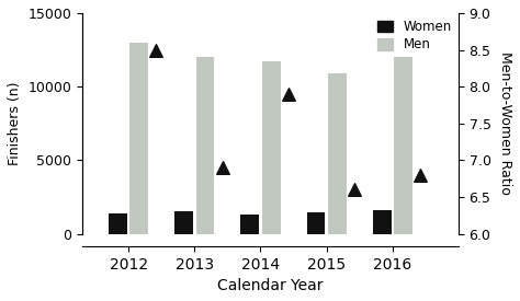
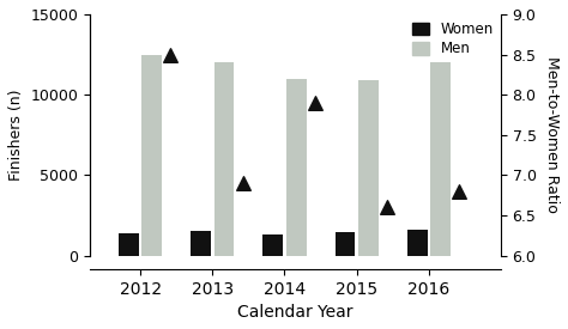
Men/2012: 13000 -> 12500
Men/2014: 11700 -> 11000
